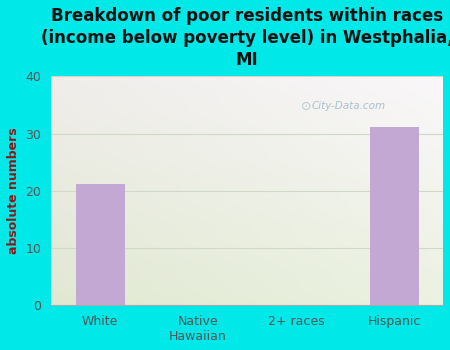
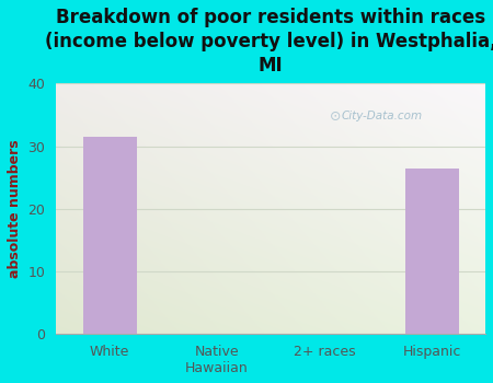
White: 21.2 -> 31.5
Hispanic: 31.2 -> 26.5
